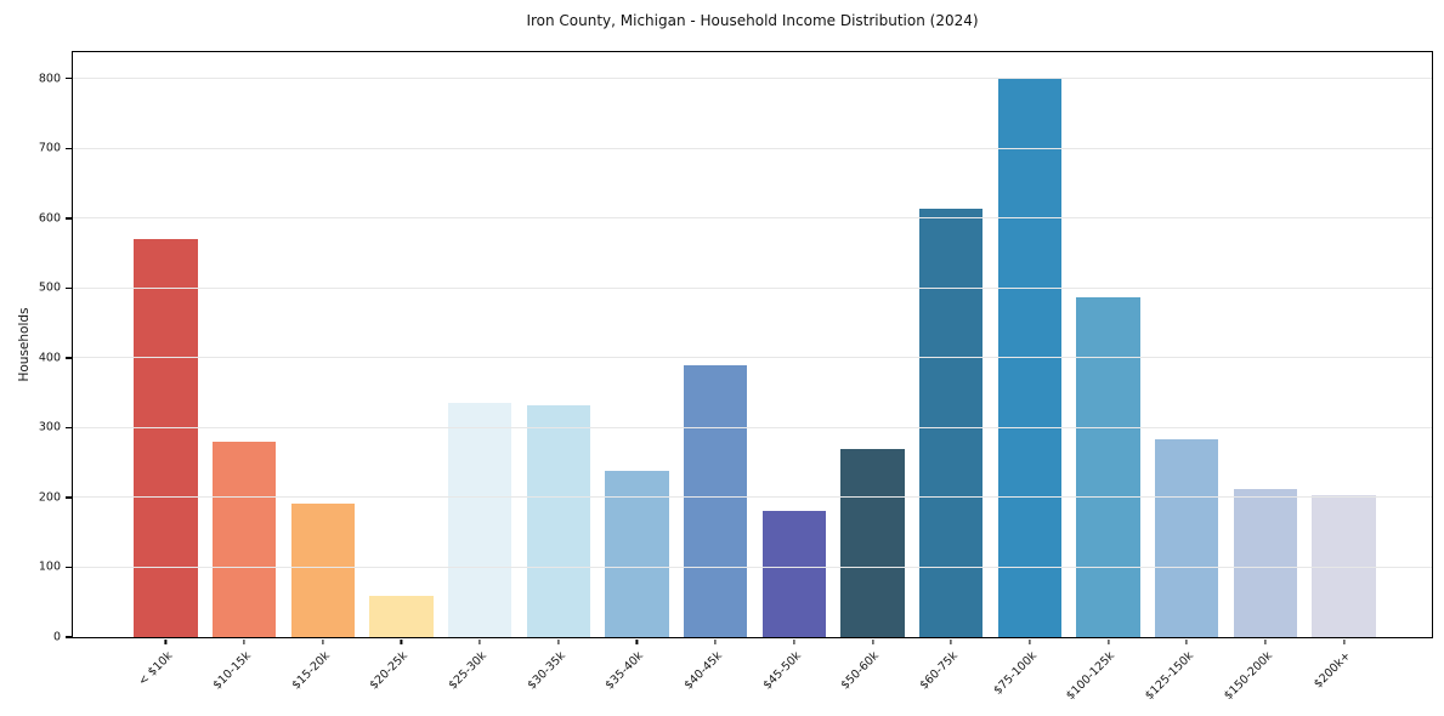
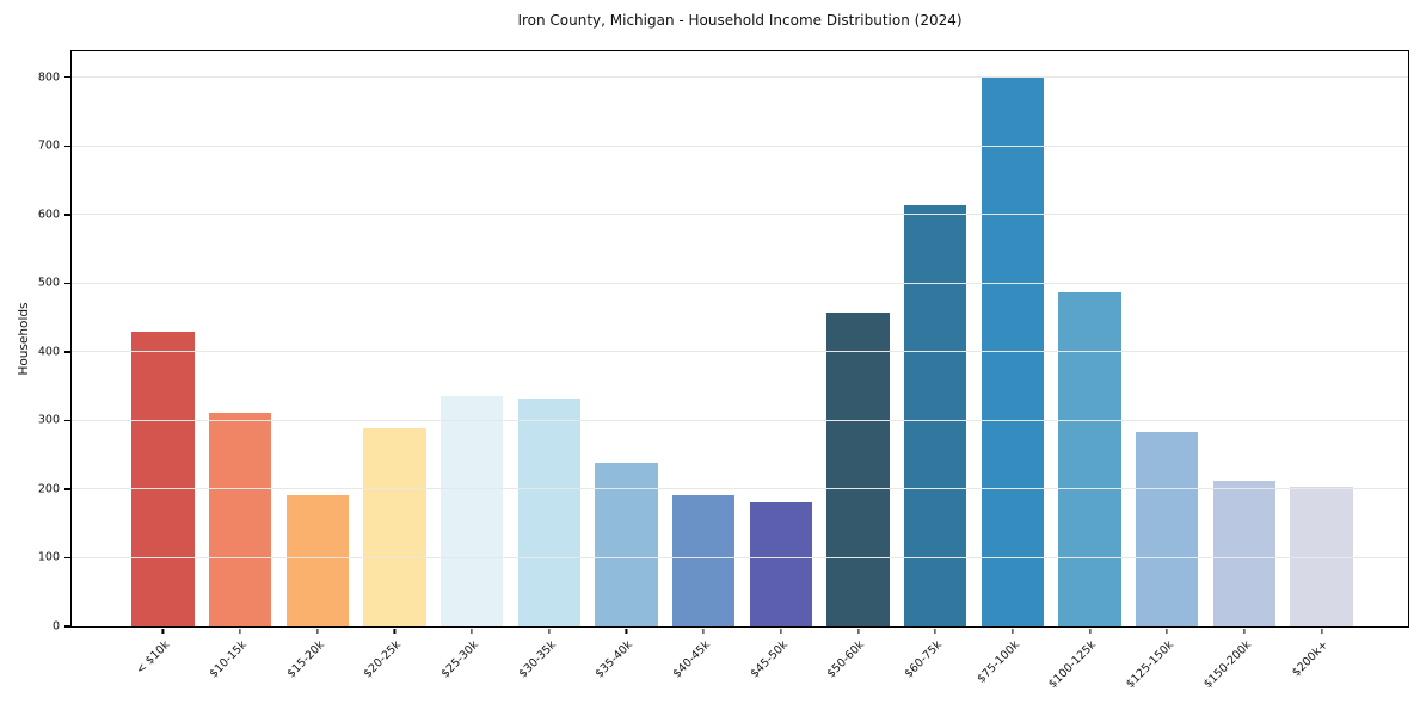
< $10k: 570 -> 430
$10-15k: 280 -> 310
$20-25k: 60 -> 290
$40-45k: 390 -> 190
$50-60k: 270 -> 460
